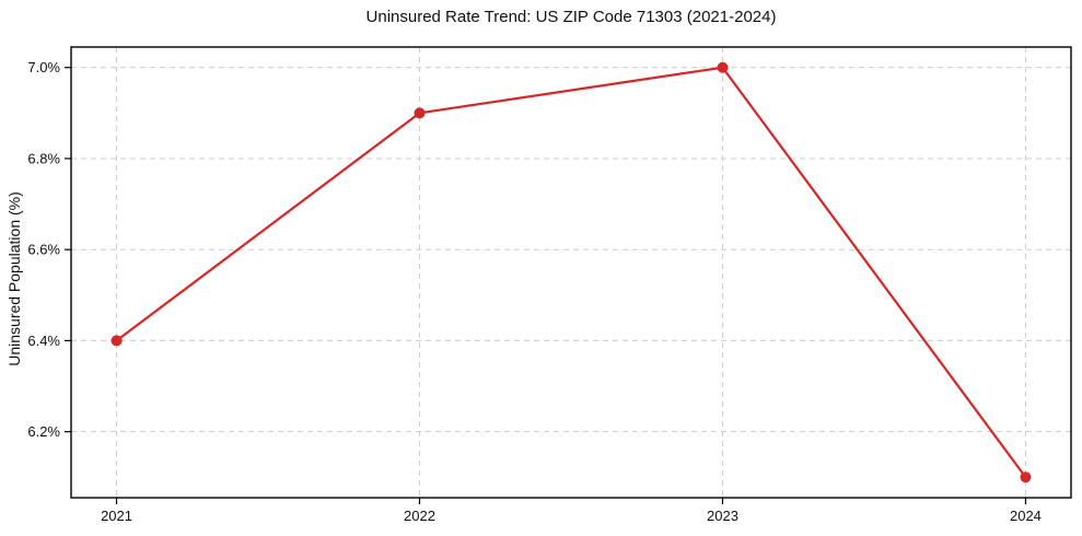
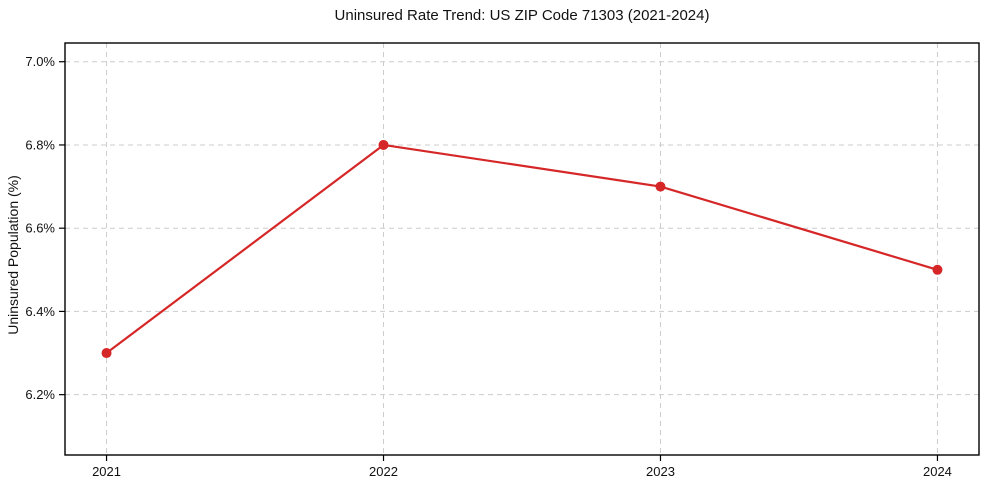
2021: 6.4% -> 6.3%
2022: 6.9% -> 6.8%
2023: 7.0% -> 6.7%
2024: 6.1% -> 6.5%
